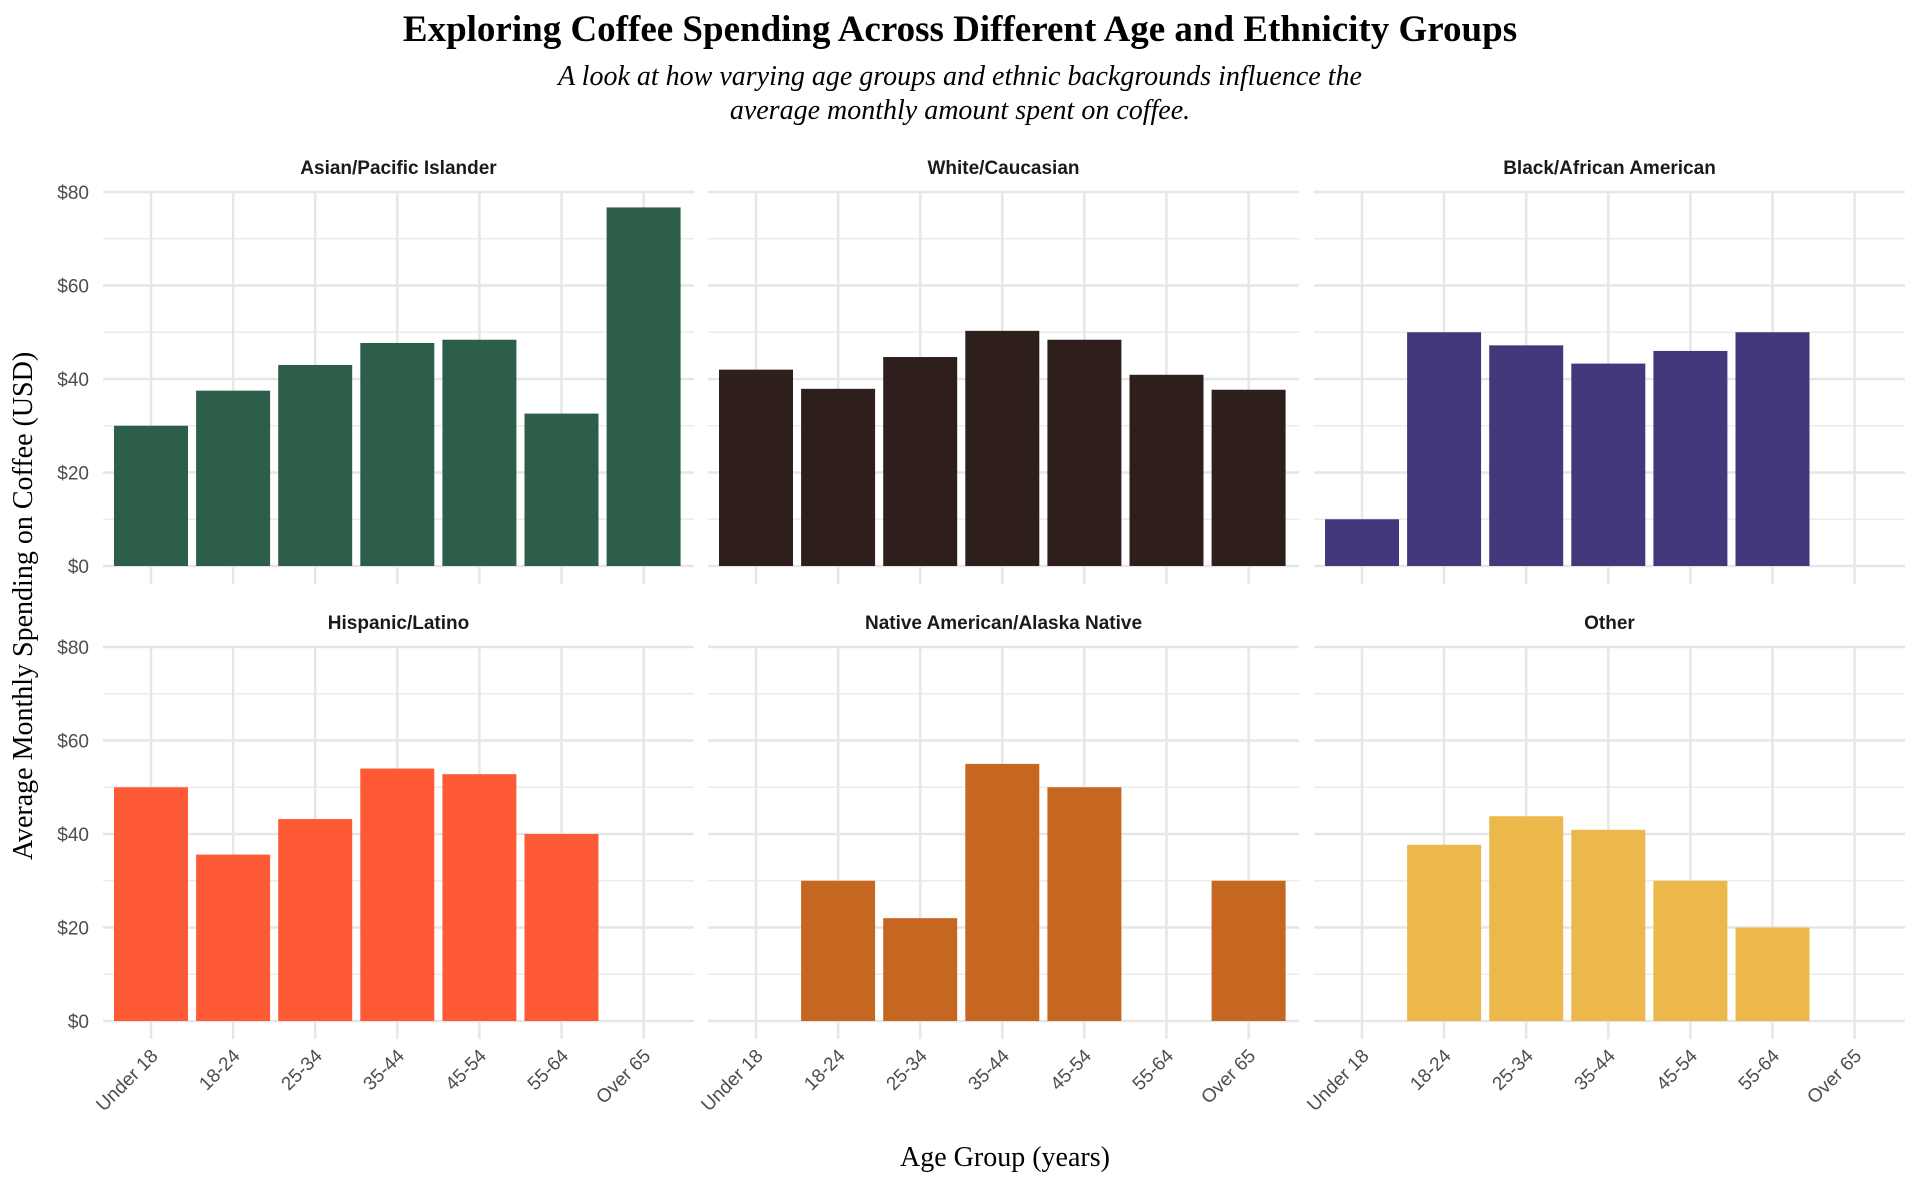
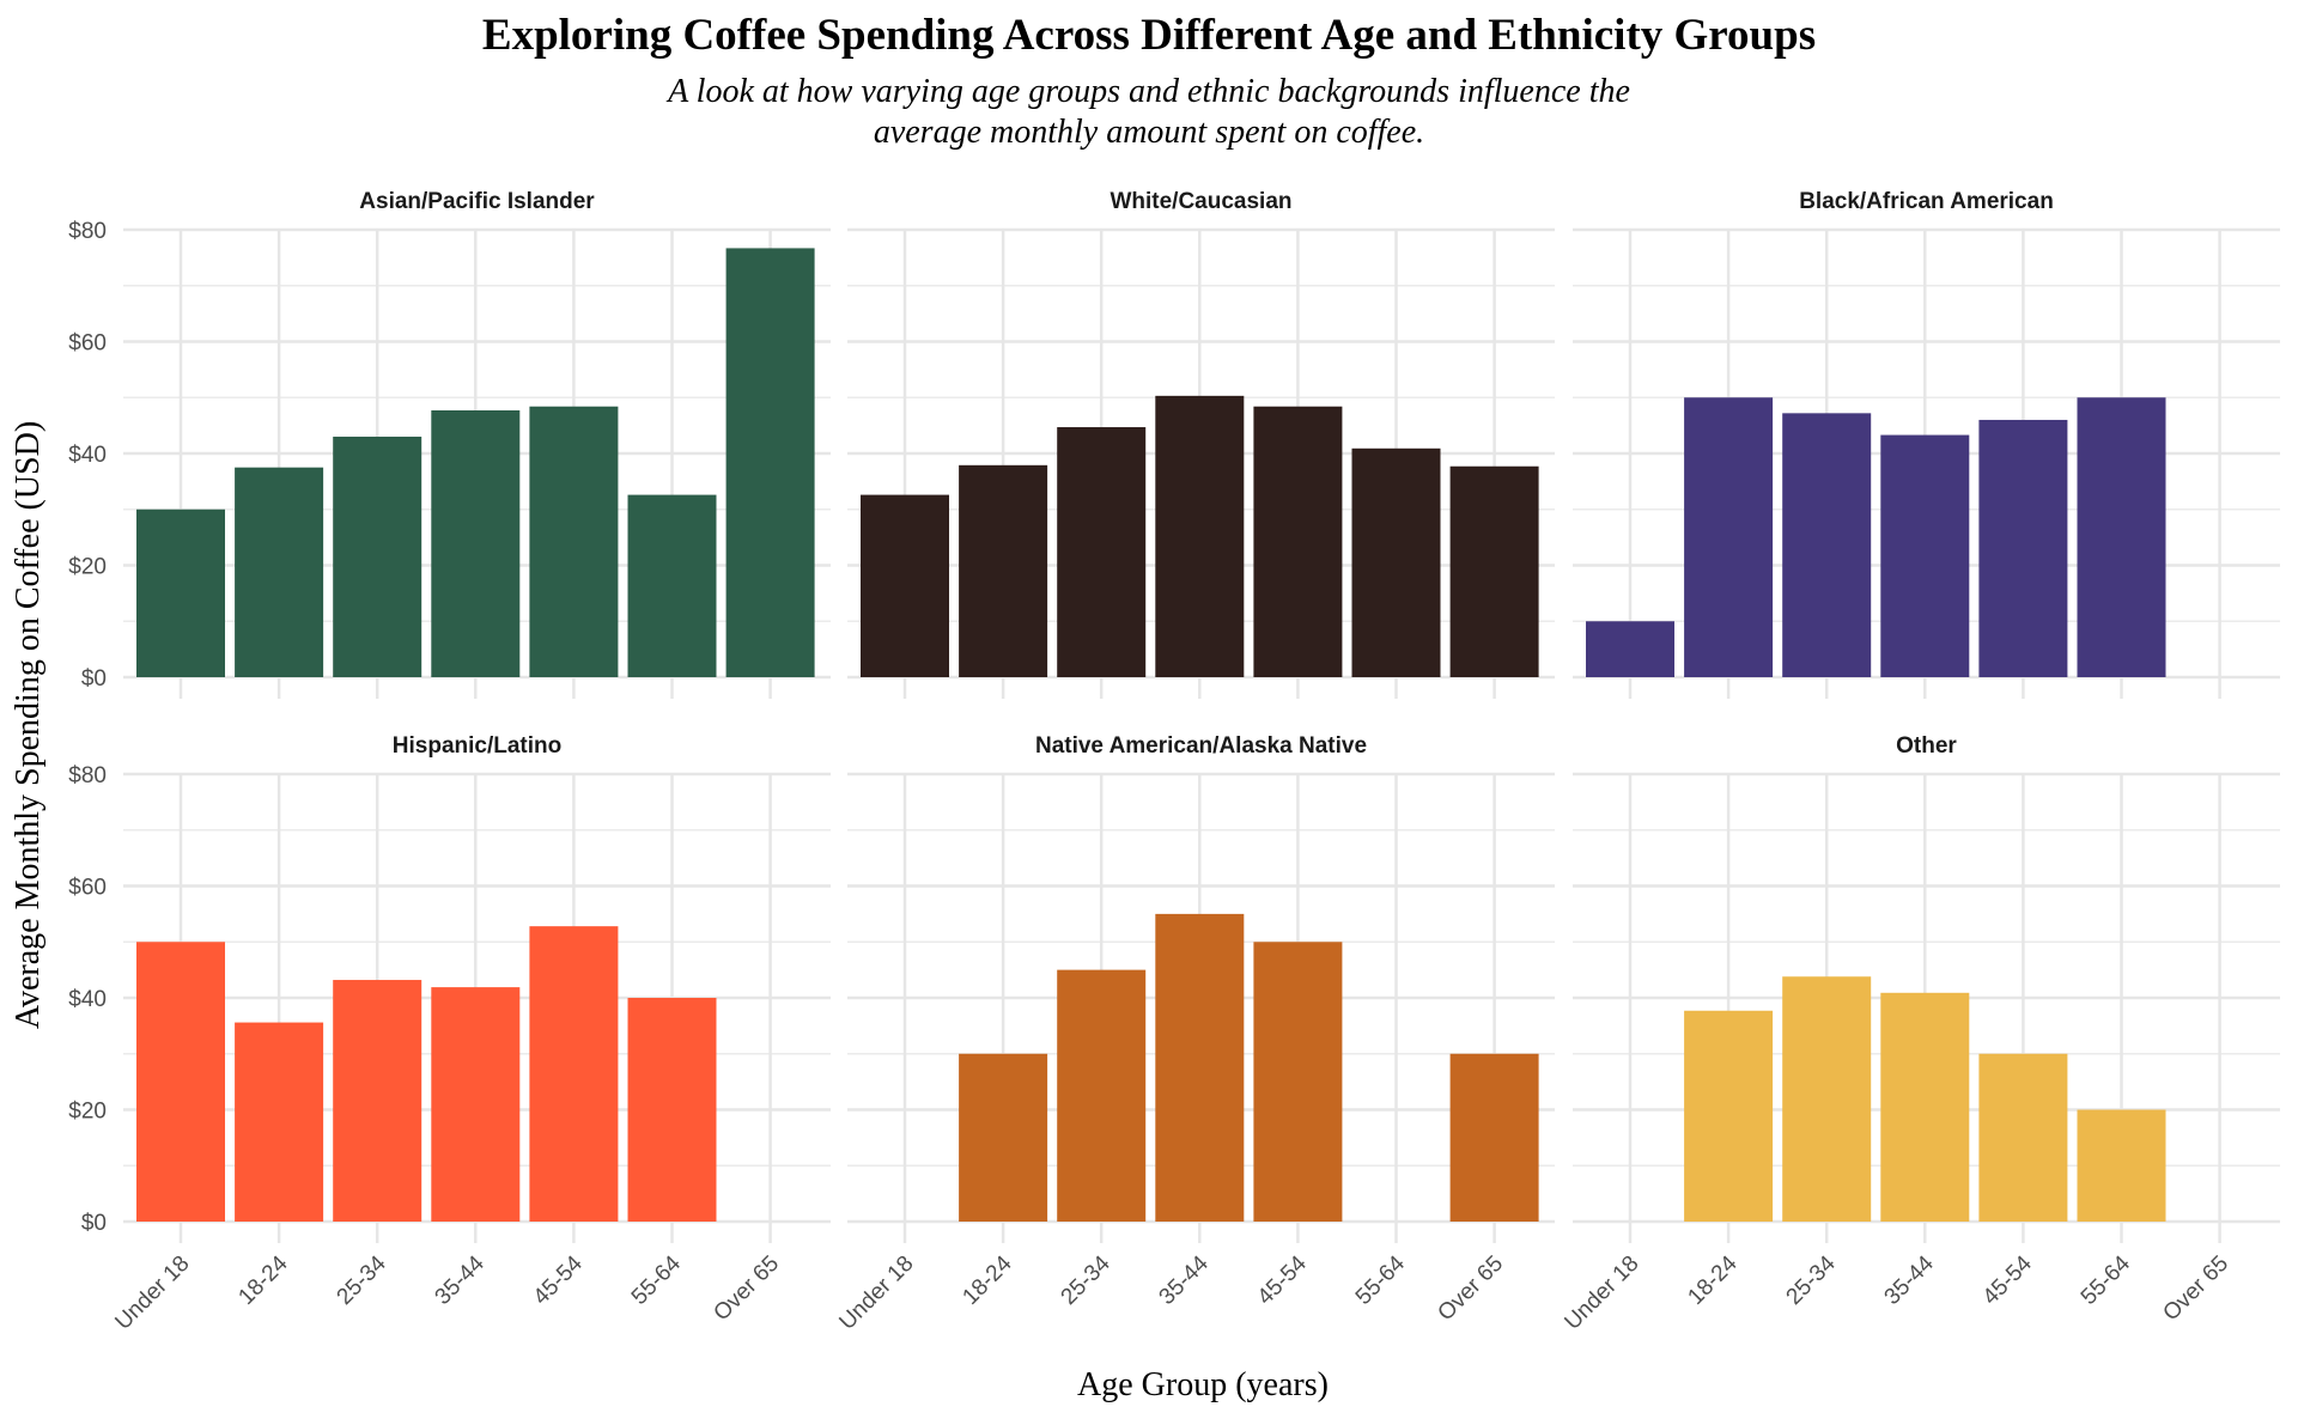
White/Caucasian/Under 18: $42 -> $33
Native American/Alaska Native/25-34: $22 -> $45
Hispanic/Latino/35-44: $54 -> $42
